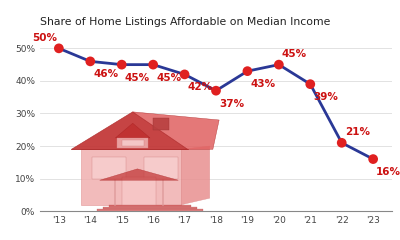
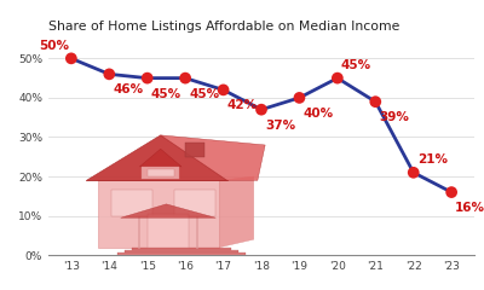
'19: 43% -> 40%
